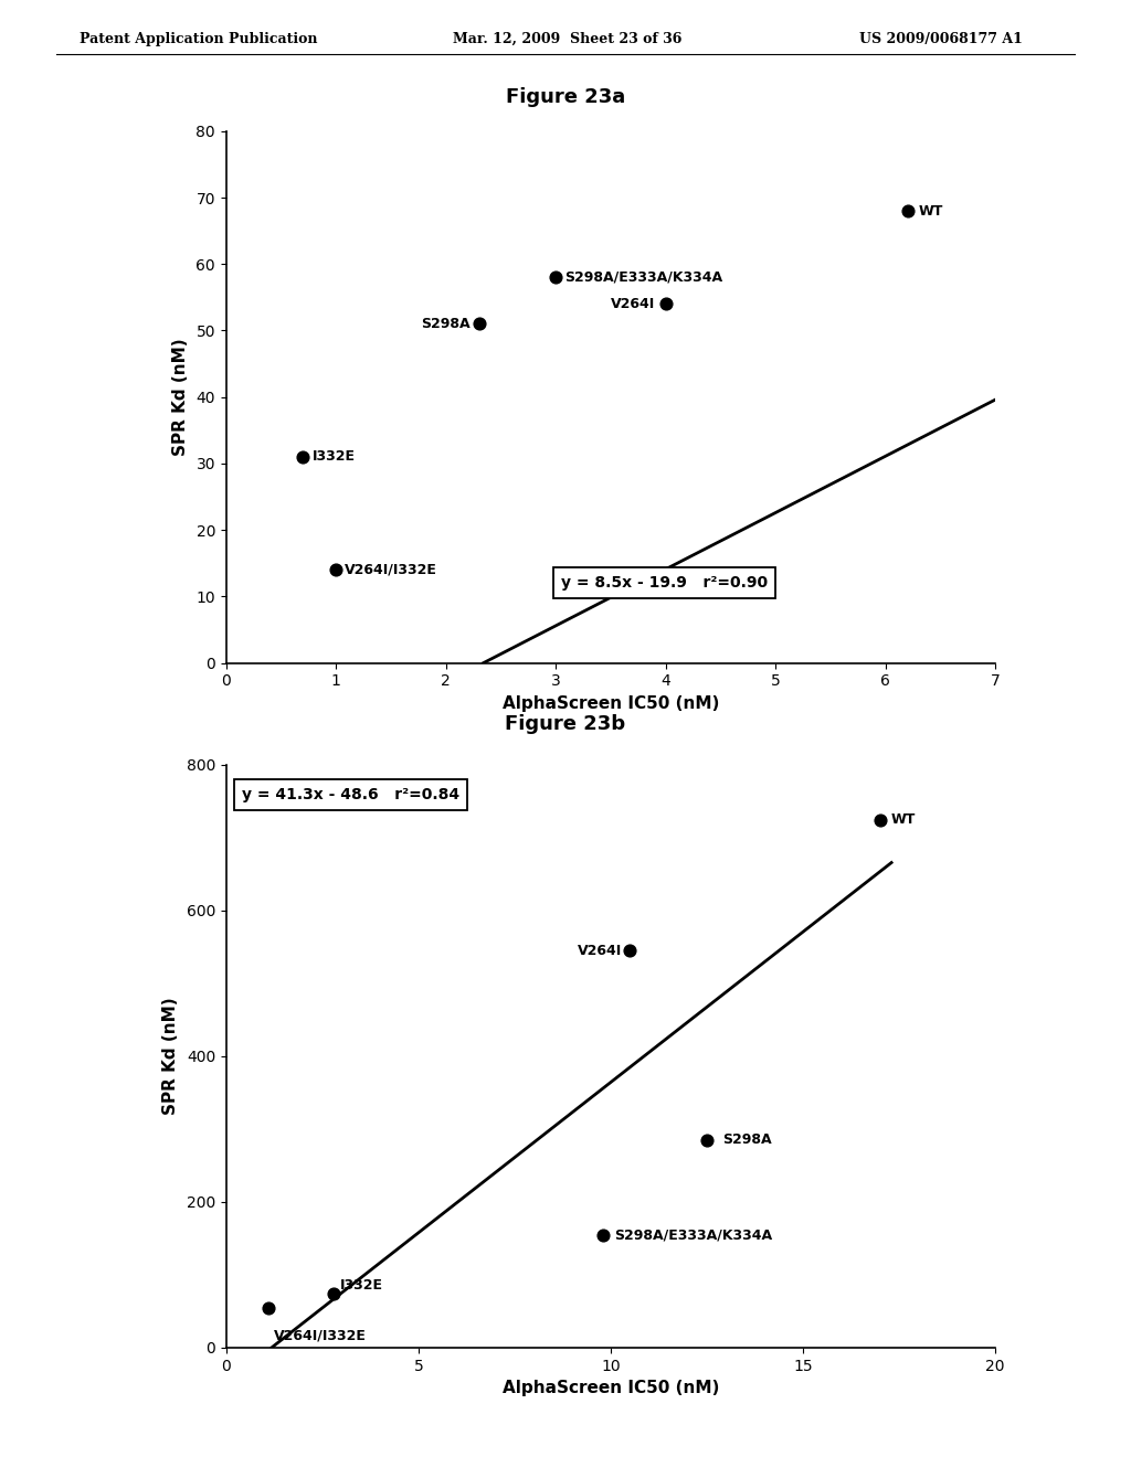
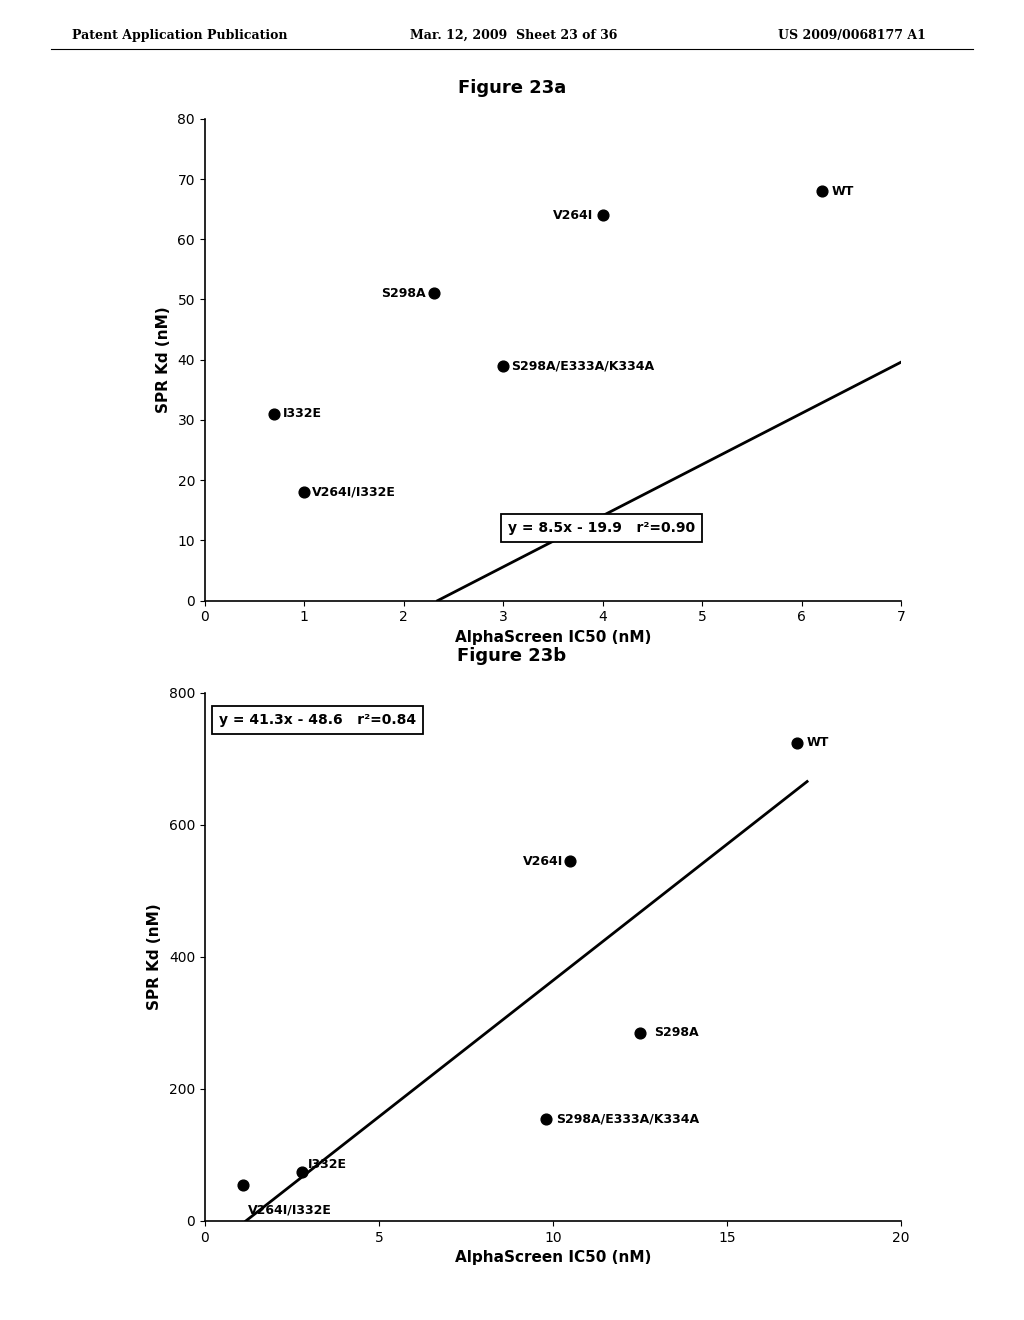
1: 14 -> 18
3: 58 -> 39
4: 54 -> 64
